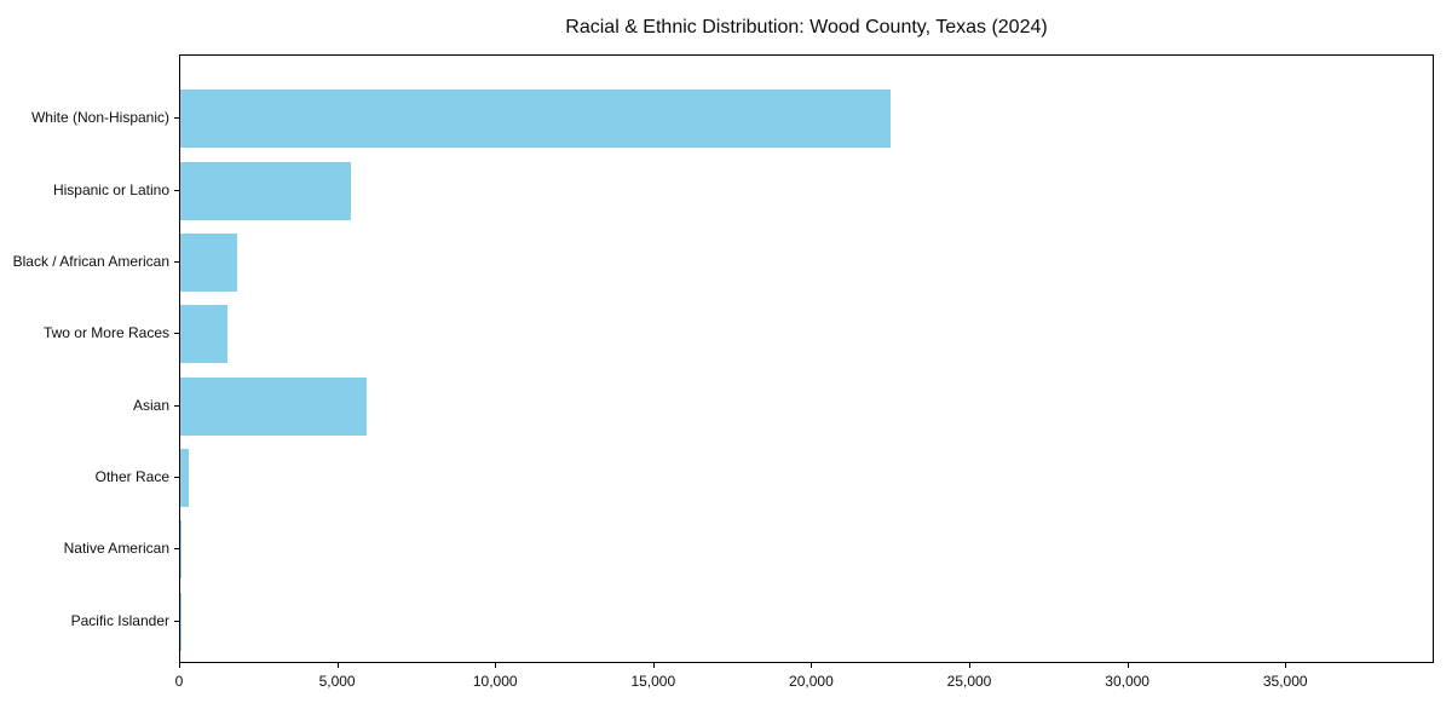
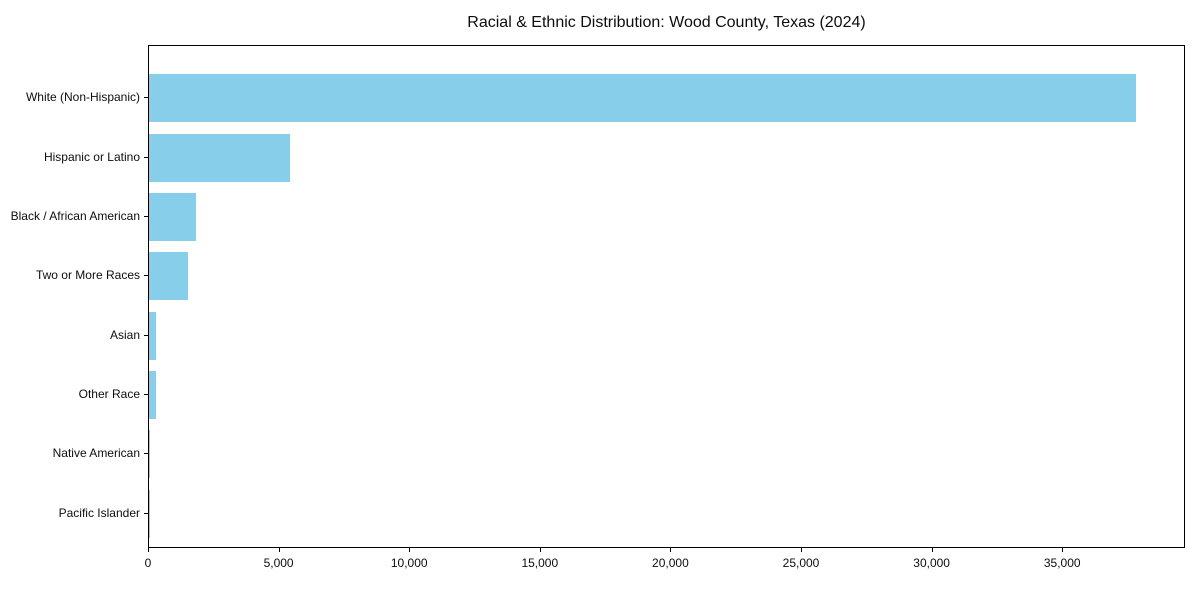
White (Non-Hispanic): 22500 -> 37800
Asian: 5900 -> 300
